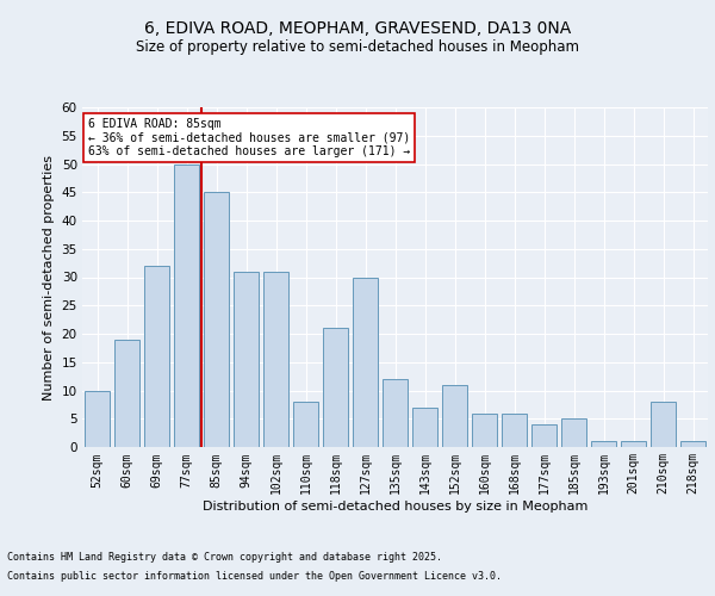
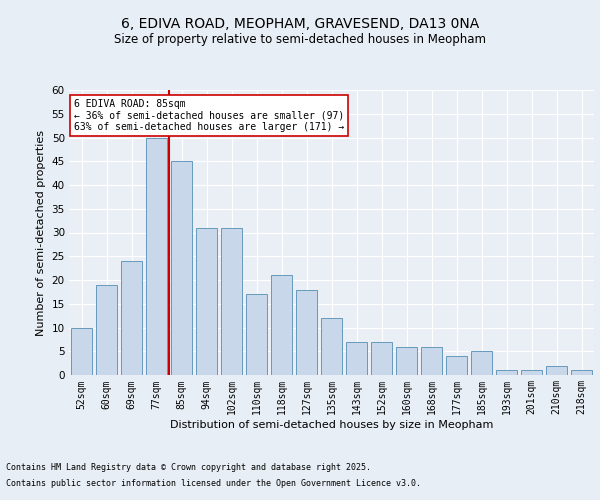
69sqm: 32 -> 24
110sqm: 8 -> 17
127sqm: 30 -> 18
152sqm: 11 -> 7
210sqm: 8 -> 2
